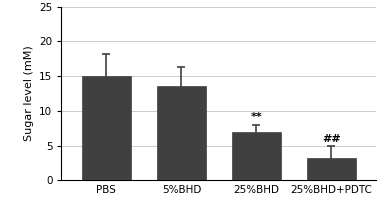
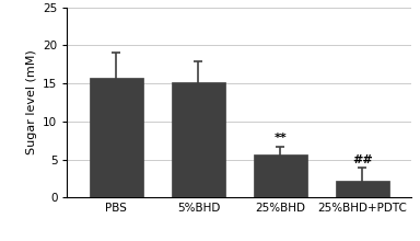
PBS: 15.0 -> 15.8
5%BHD: 13.6 -> 15.2
25%BHD: 7.0 -> 5.7
25%BHD+PDTC: 3.2 -> 2.2
